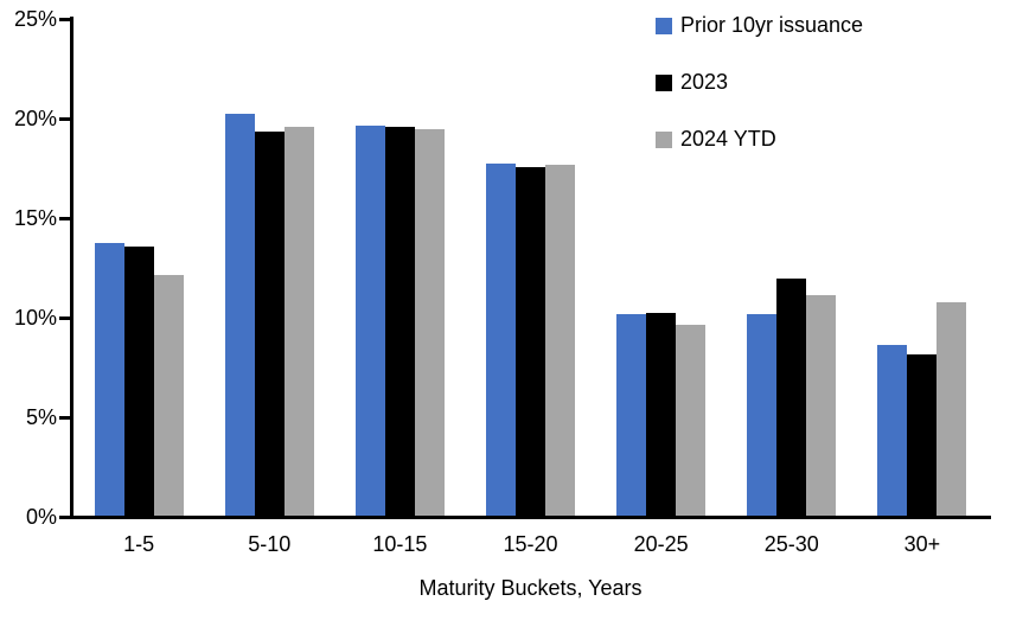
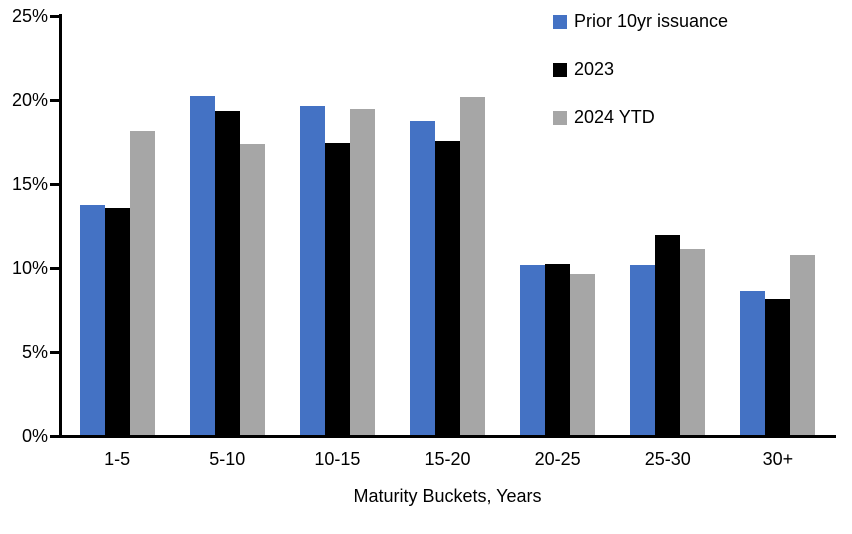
2024 YTD/1-5: 12.1% -> 18.1%
2024 YTD/5-10: 19.5% -> 17.3%
2023/10-15: 19.5% -> 17.4%
Prior 10yr issuance/15-20: 17.7% -> 18.7%
2024 YTD/15-20: 17.6% -> 20.1%
